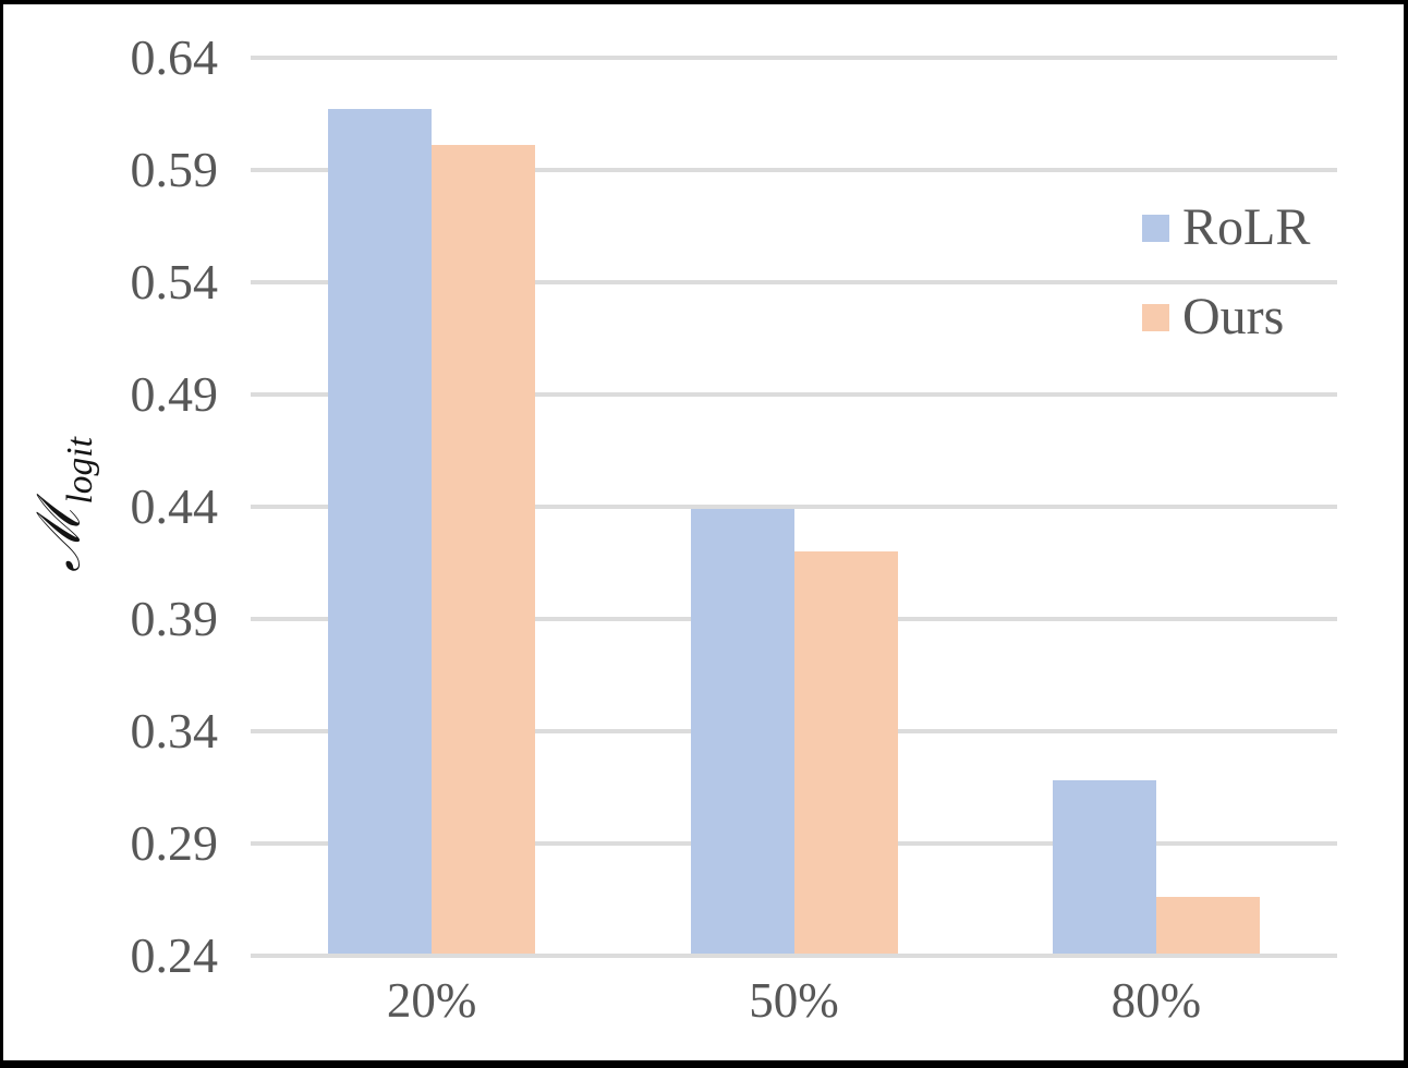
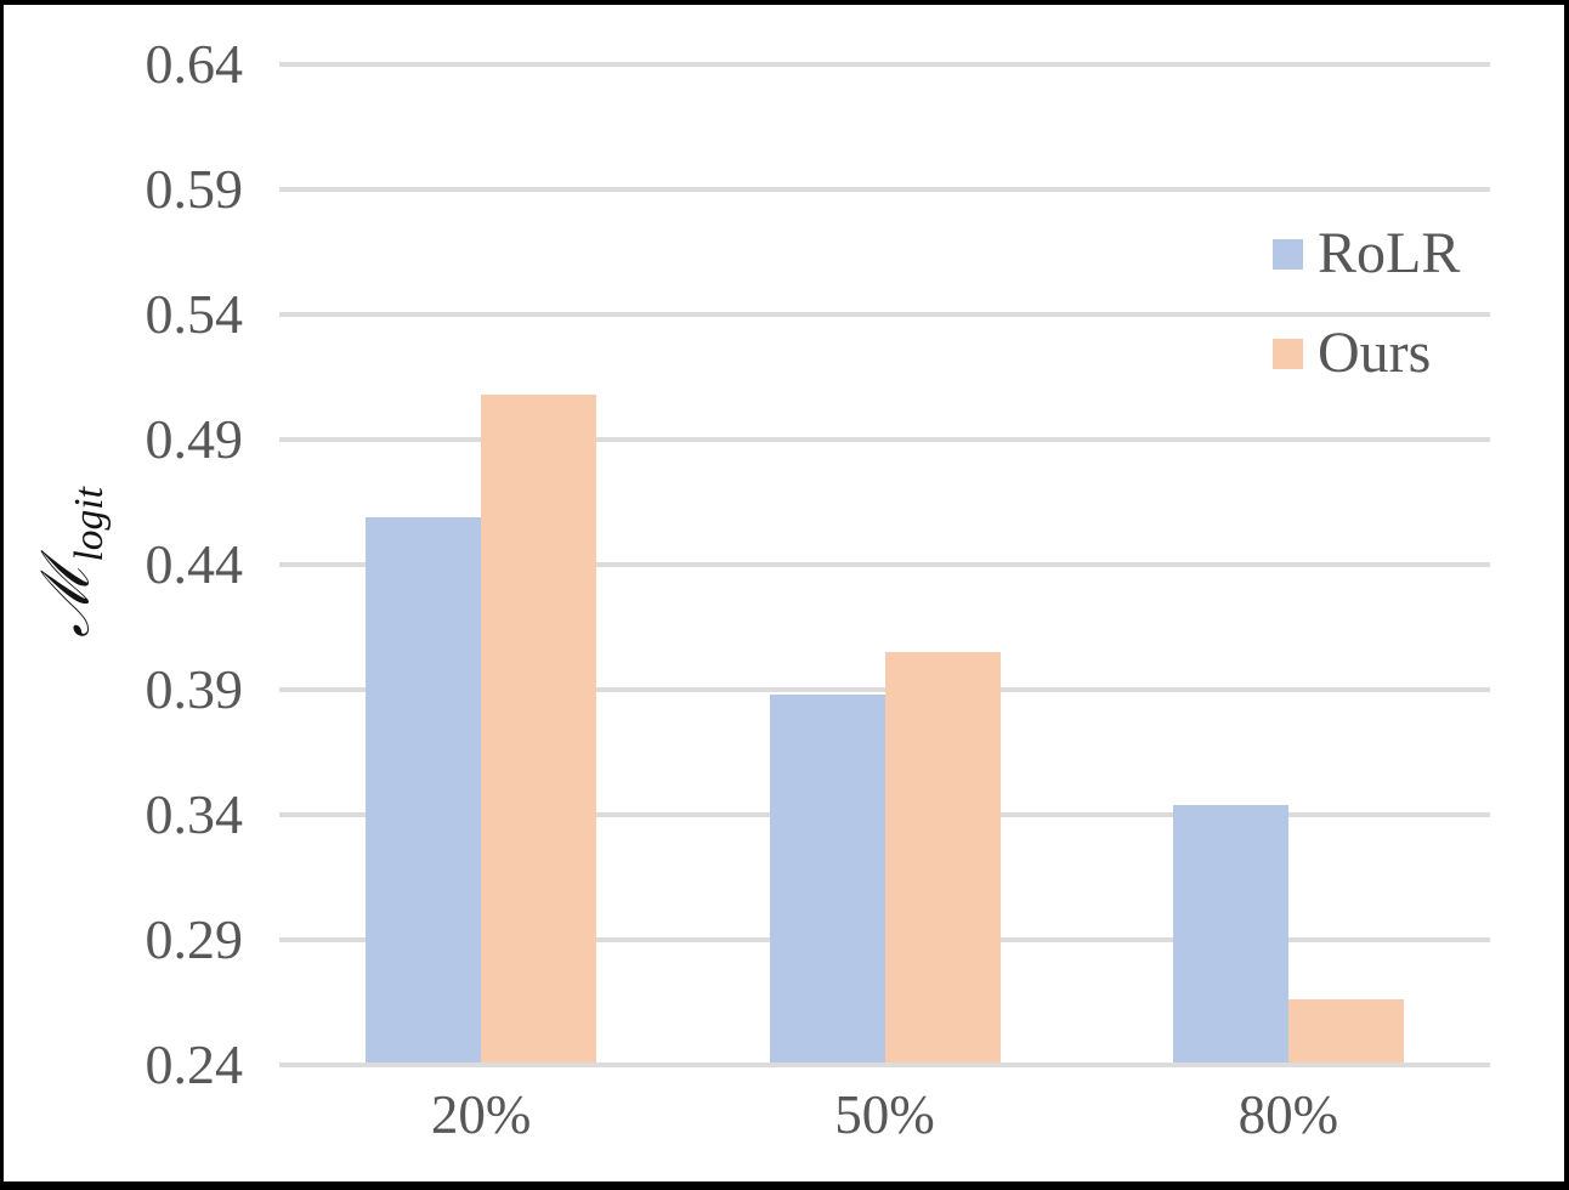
RoLR/20%: 0.617 -> 0.459
Ours/20%: 0.601 -> 0.508
RoLR/50%: 0.439 -> 0.388
Ours/50%: 0.420 -> 0.405
RoLR/80%: 0.318 -> 0.344
